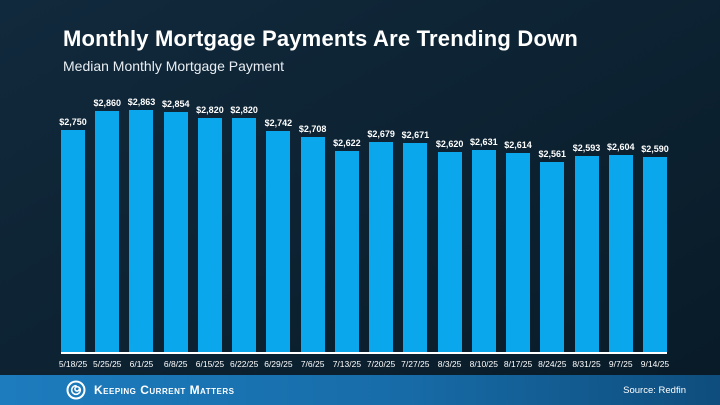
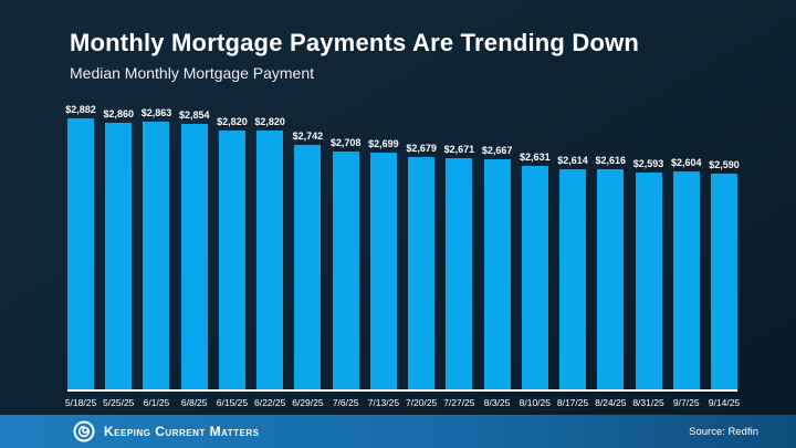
5/18/25: $2,750 -> $2,882
7/13/25: $2,622 -> $2,699
8/3/25: $2,620 -> $2,667
8/24/25: $2,561 -> $2,616
